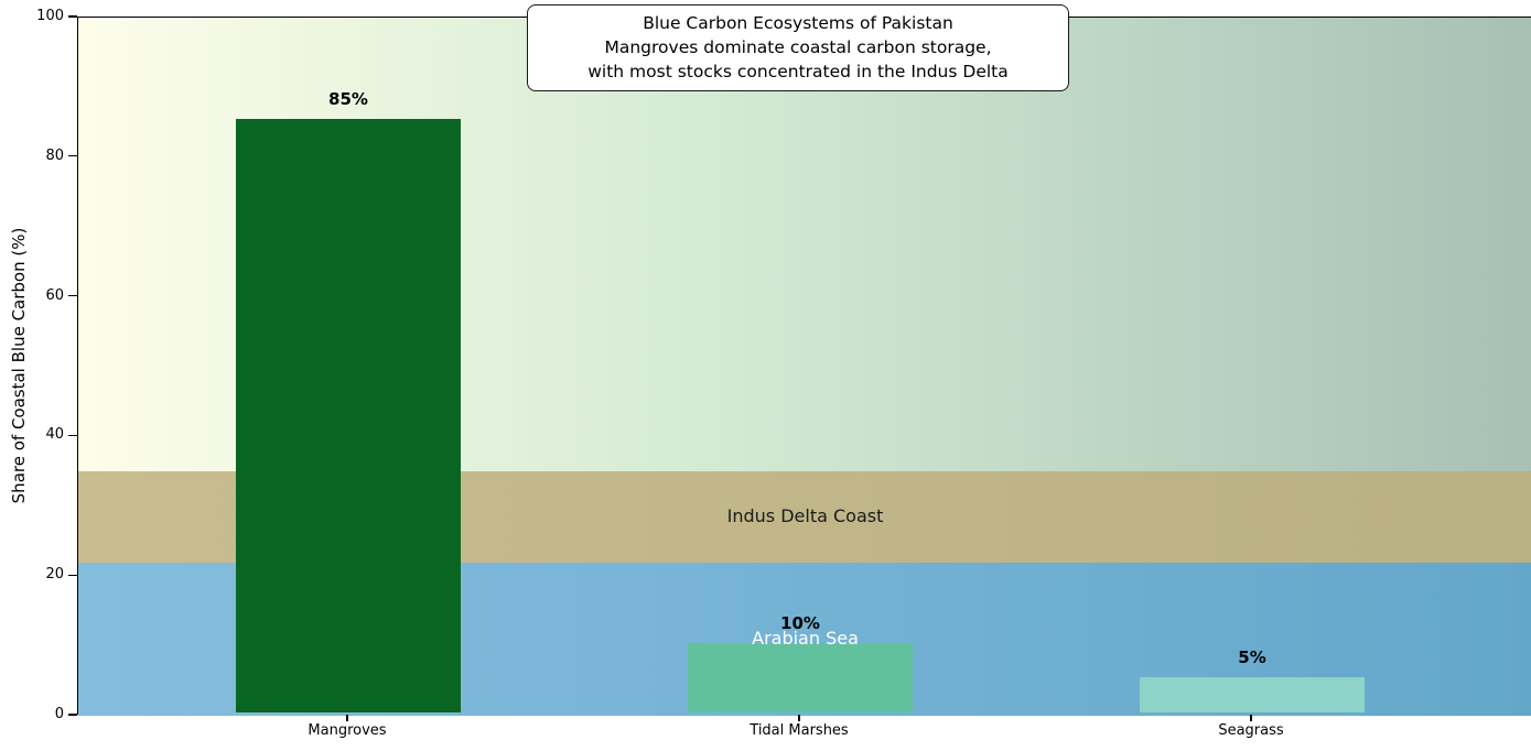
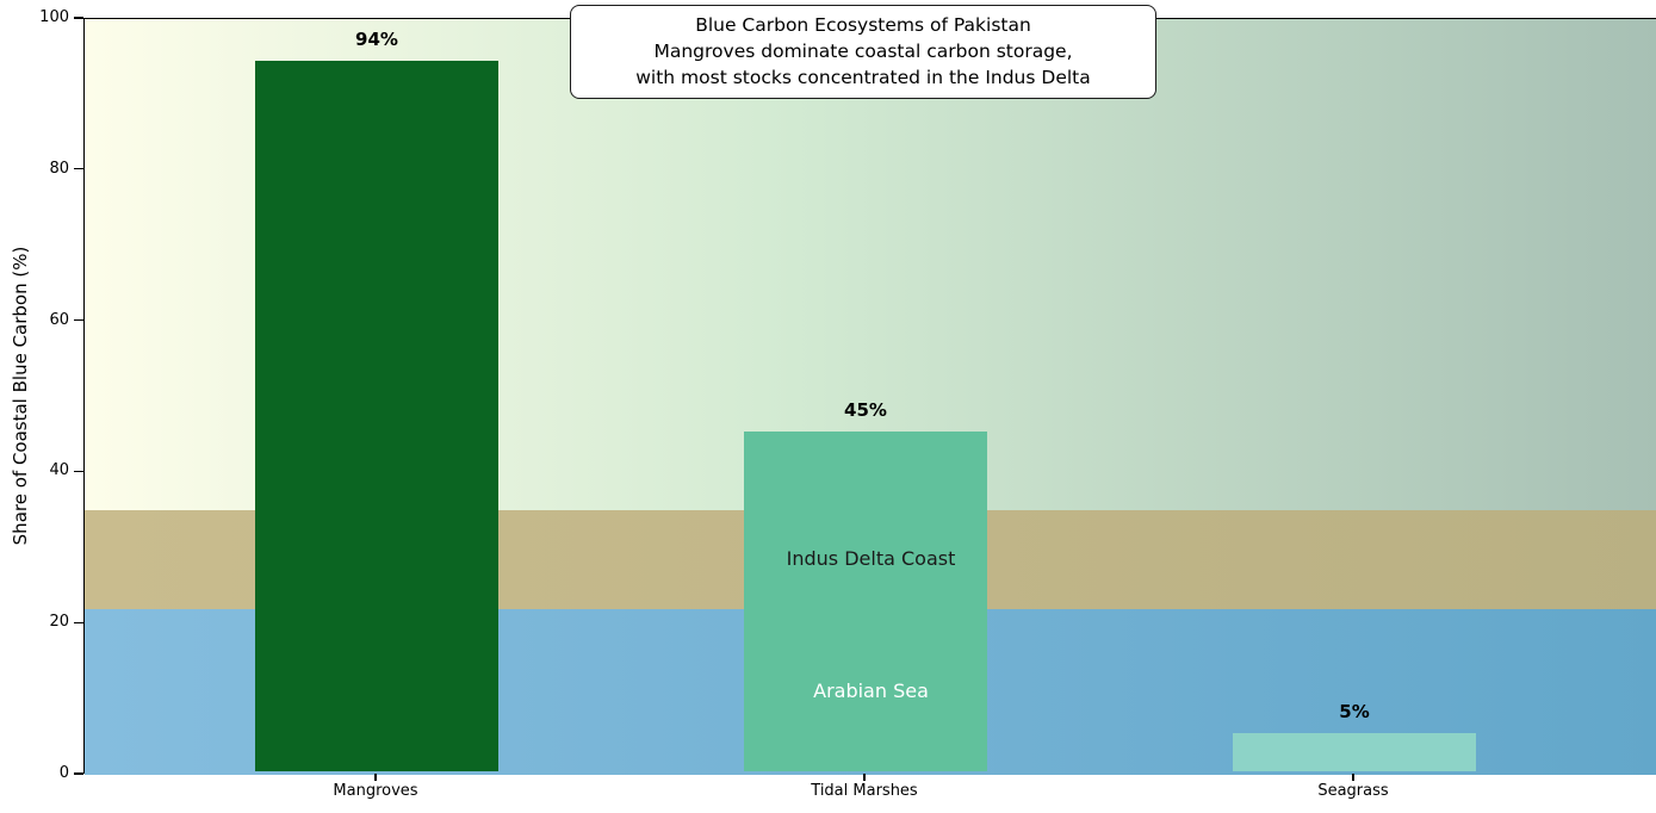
Mangroves: 85% -> 94%
Tidal Marshes: 10% -> 45%
